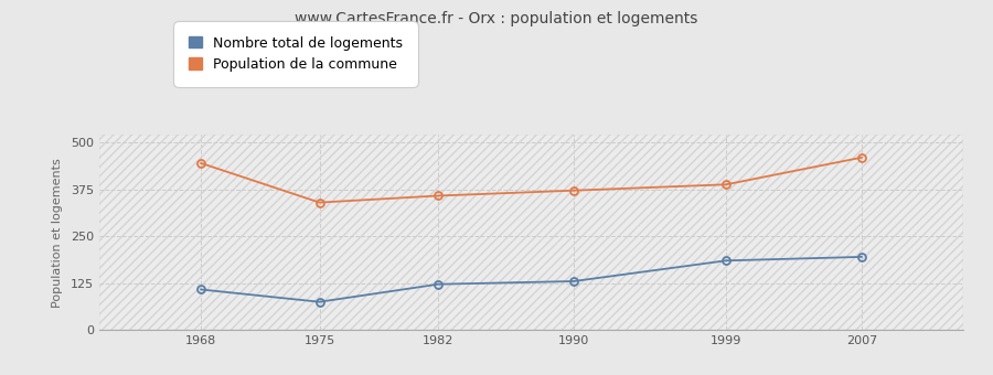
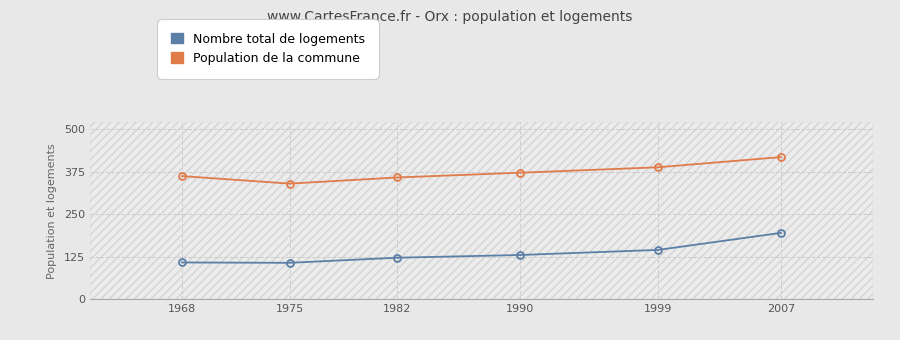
Population de la commune/1968: 445 -> 362
Nombre total de logements/1975: 75 -> 107
Nombre total de logements/1999: 185 -> 145
Population de la commune/2007: 460 -> 418
